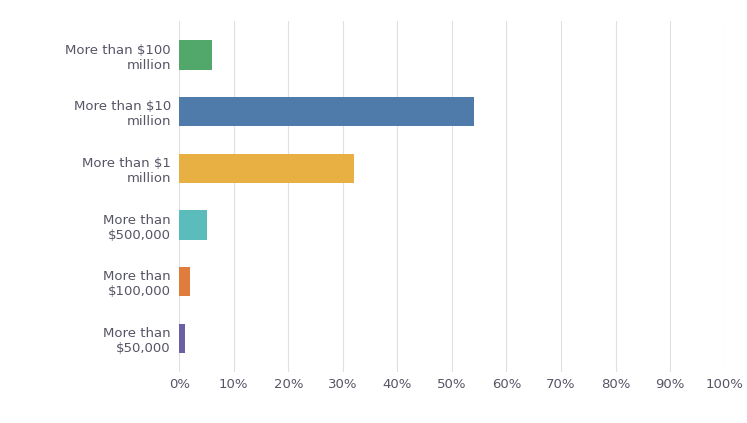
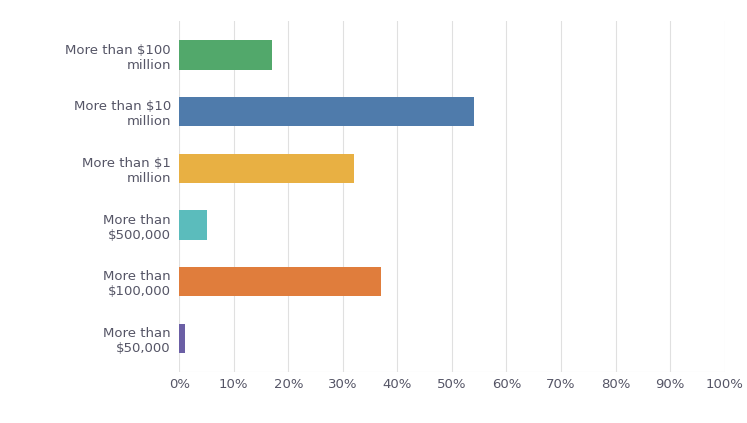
More than $100 million: 6% -> 17%
More than $100,000: 2% -> 37%
